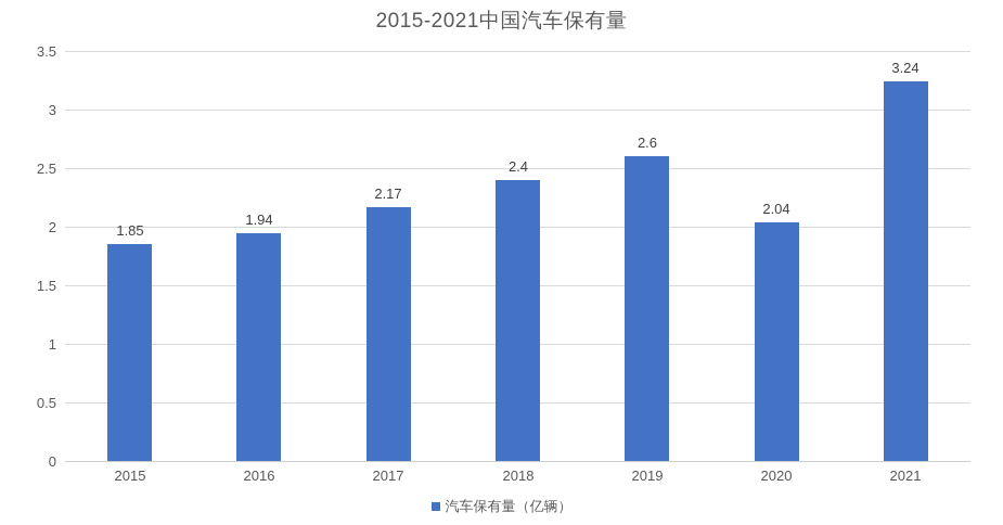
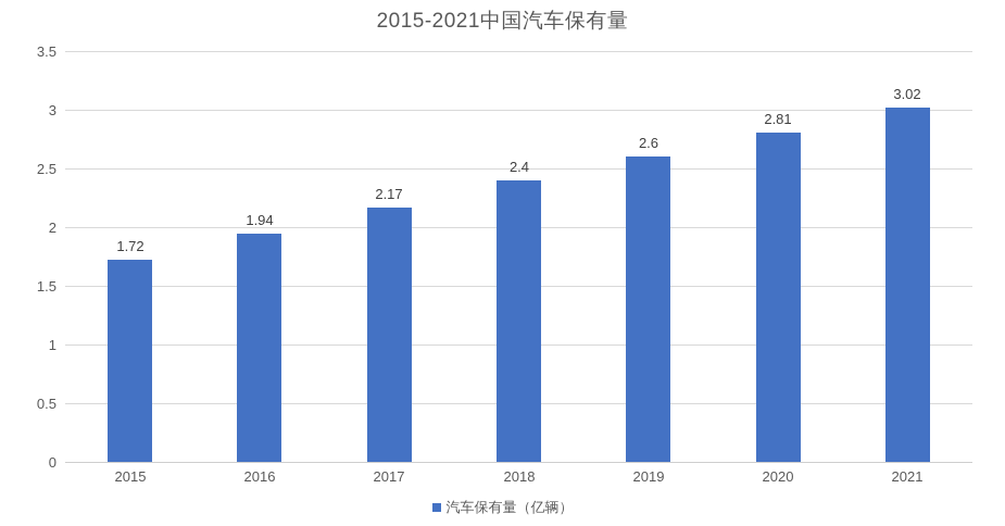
2015: 1.85 -> 1.72
2020: 2.04 -> 2.81
2021: 3.24 -> 3.02
